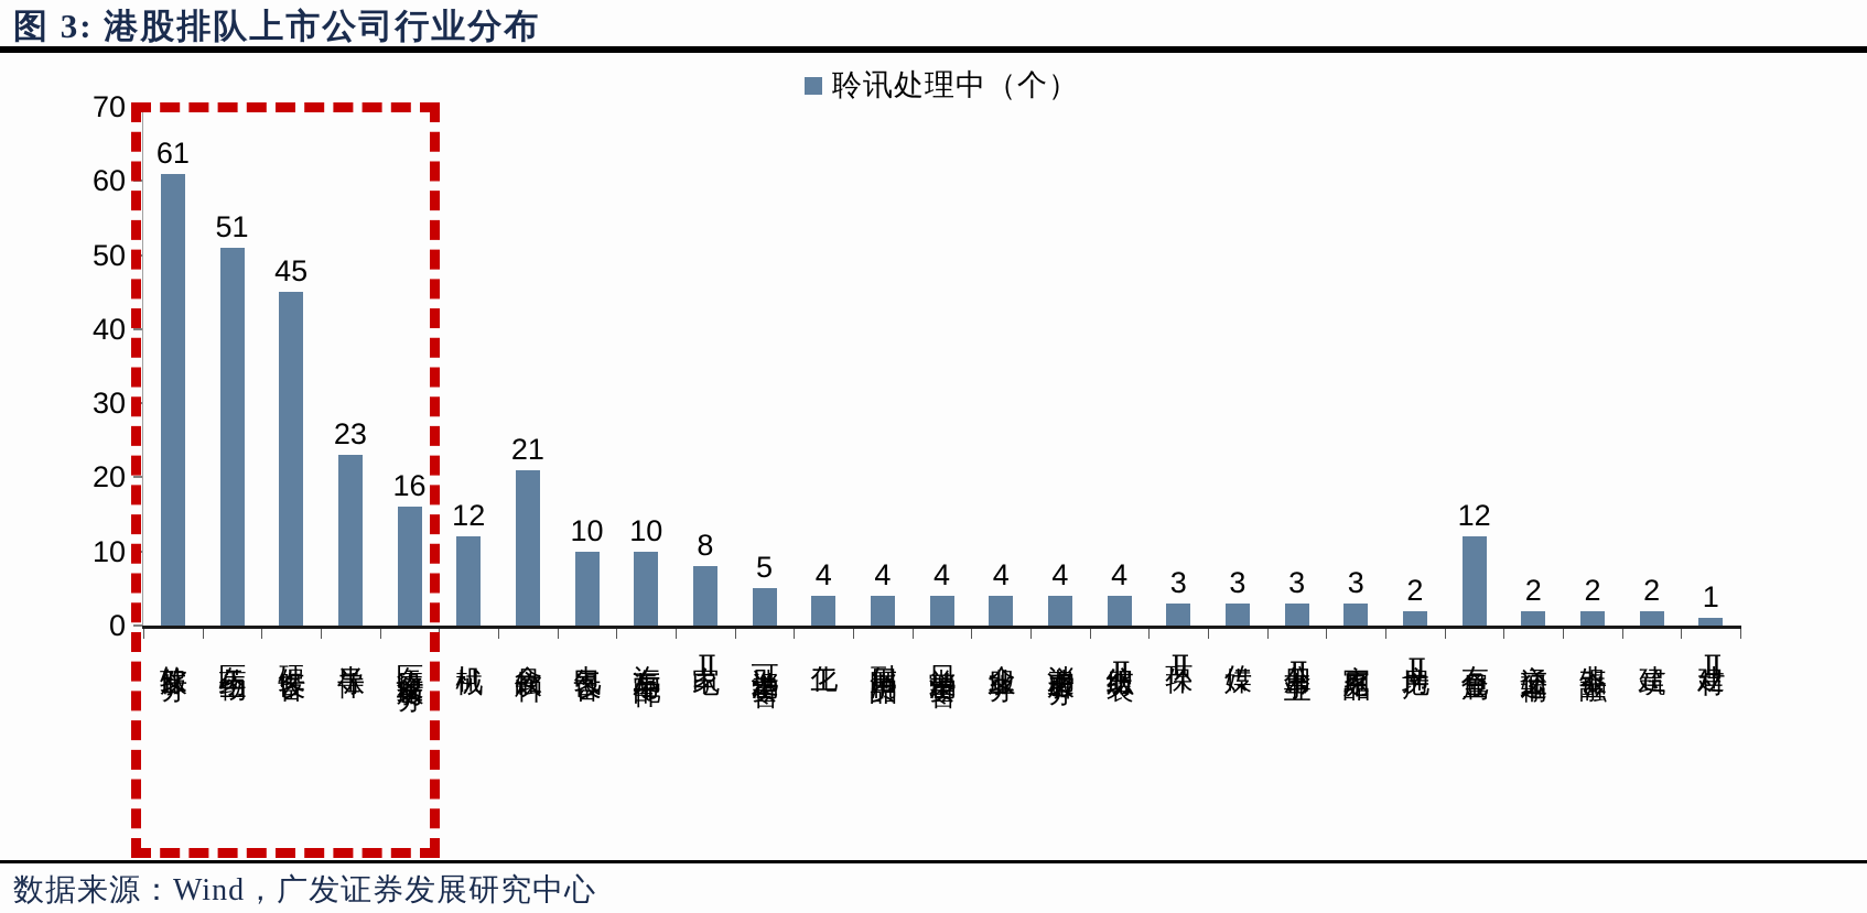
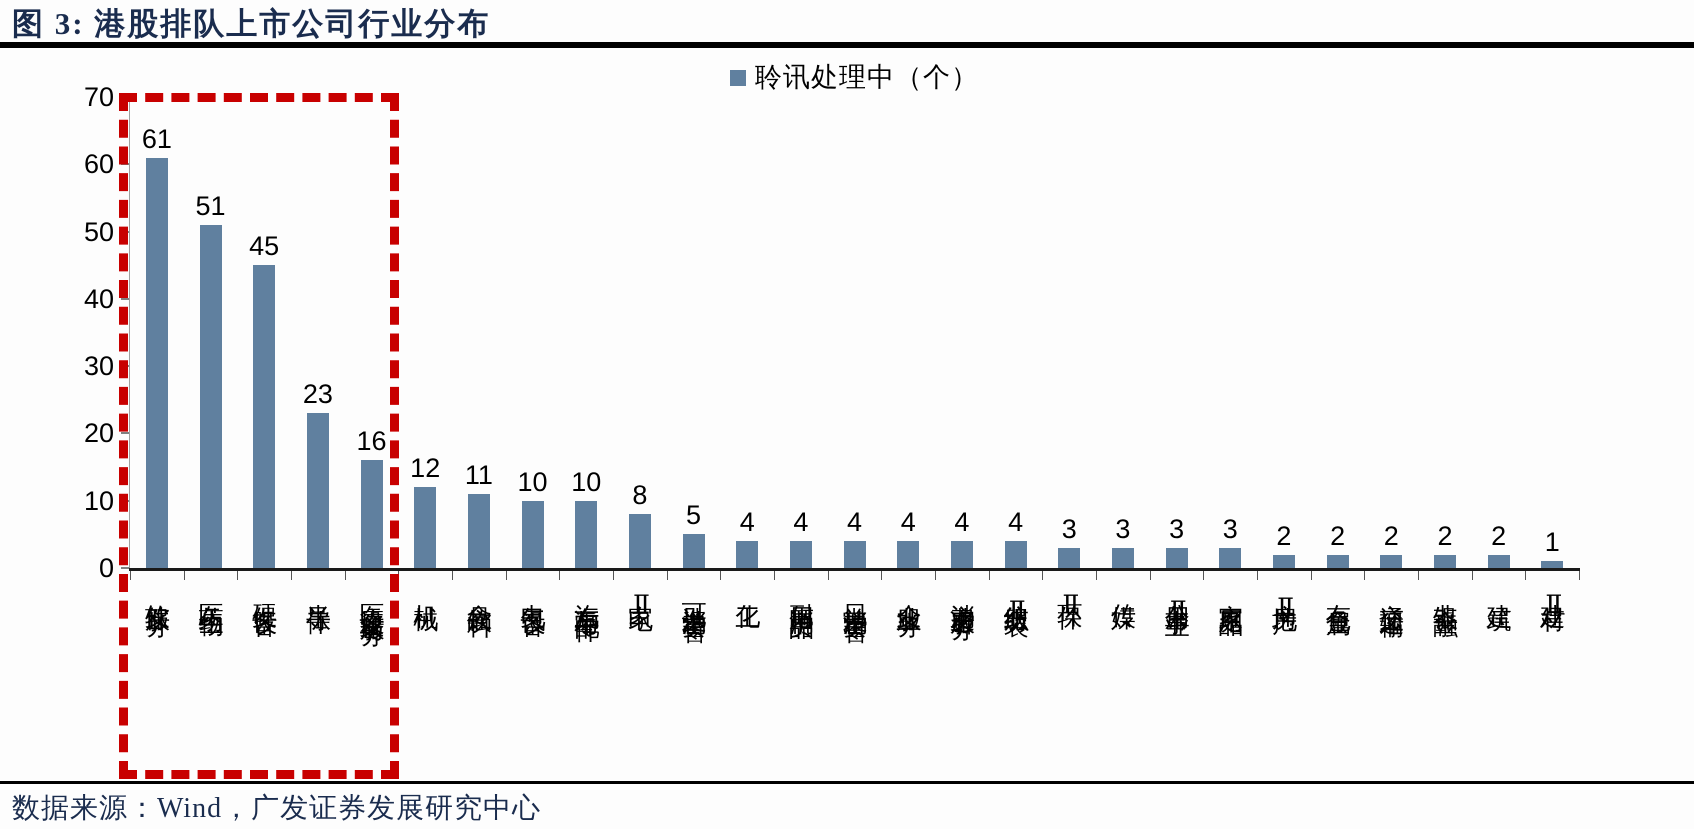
食品饮料: 21 -> 11
有色金属: 12 -> 2
